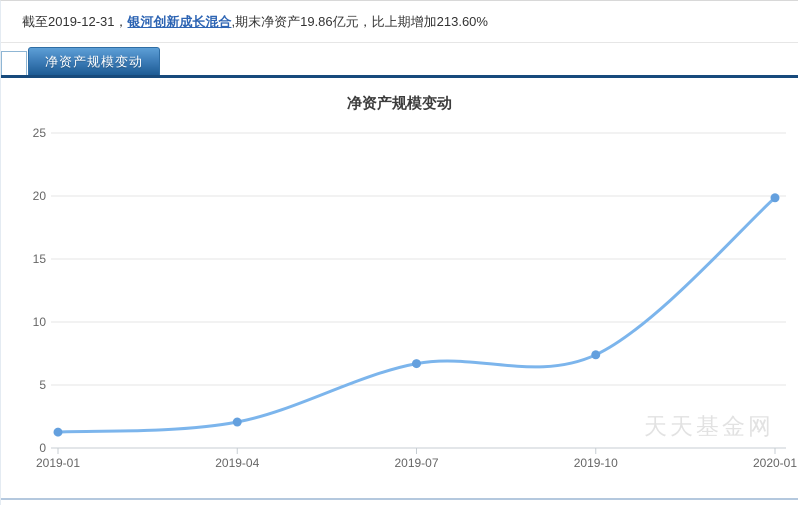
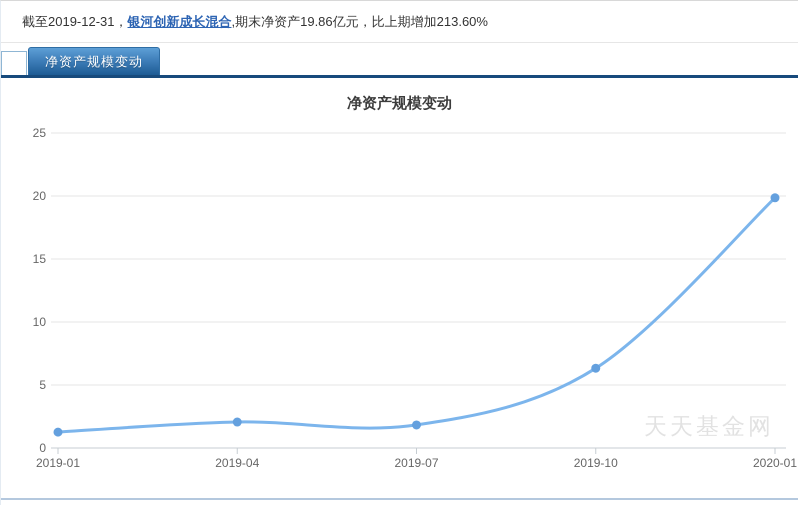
2019-07: 6.7 -> 1.8
2019-10: 7.4 -> 6.3
